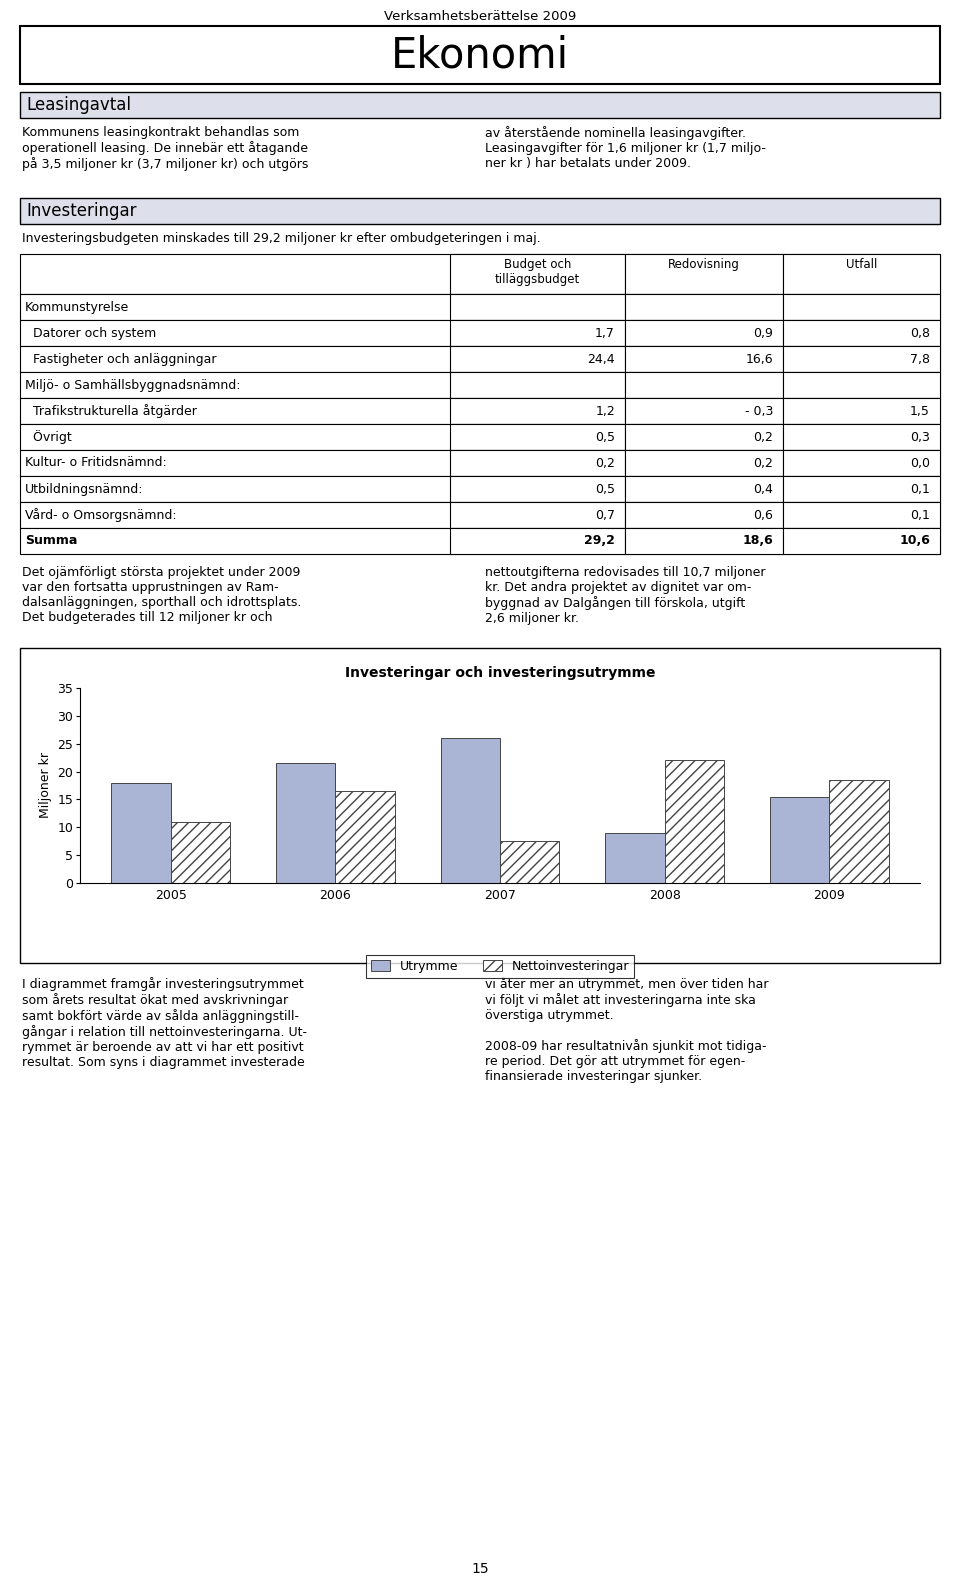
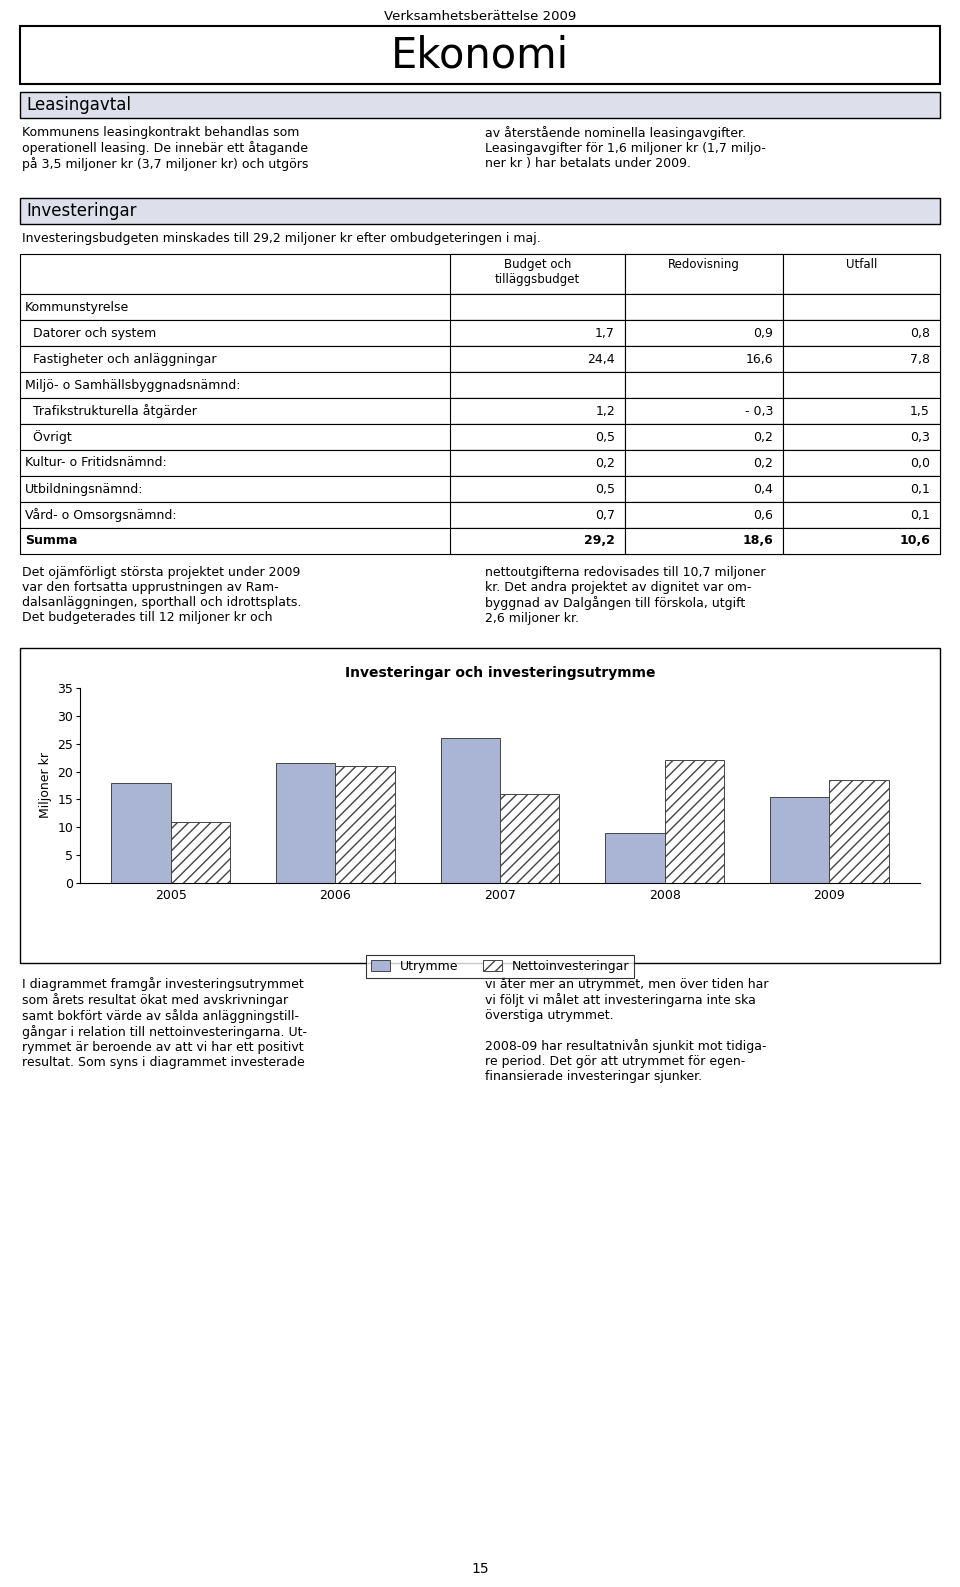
Nettoinvesteringar/2006: 16.6 -> 21.0
Nettoinvesteringar/2007: 7.6 -> 16.0
